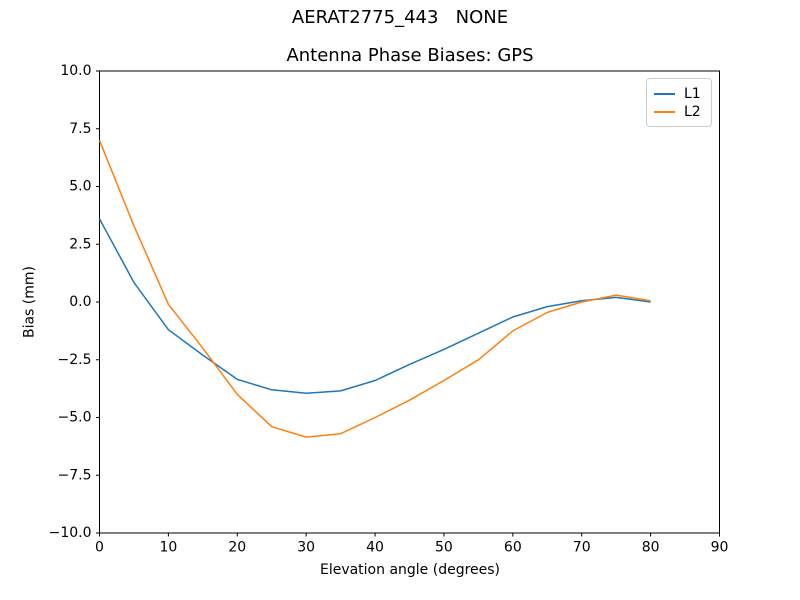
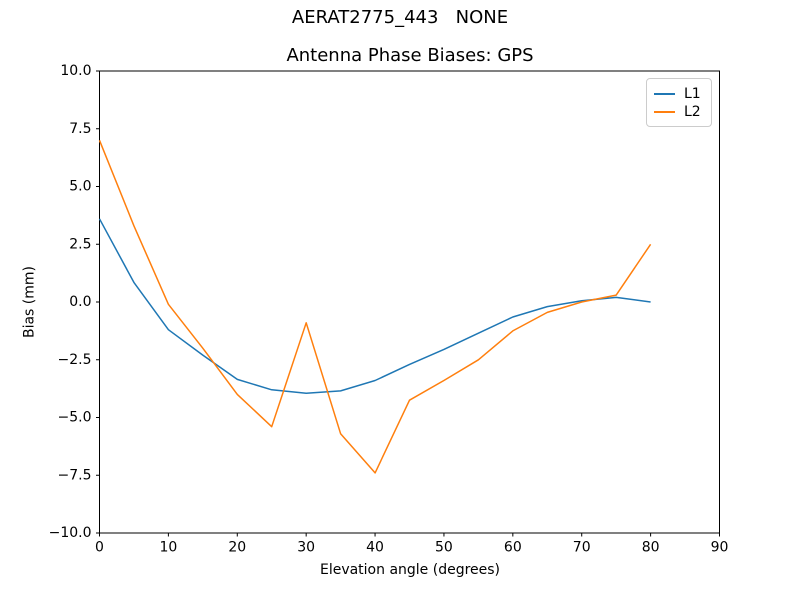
L2/30: -5.8 -> -0.9
L2/40: -5.0 -> -7.4
L2/80: 0.1 -> 2.5
